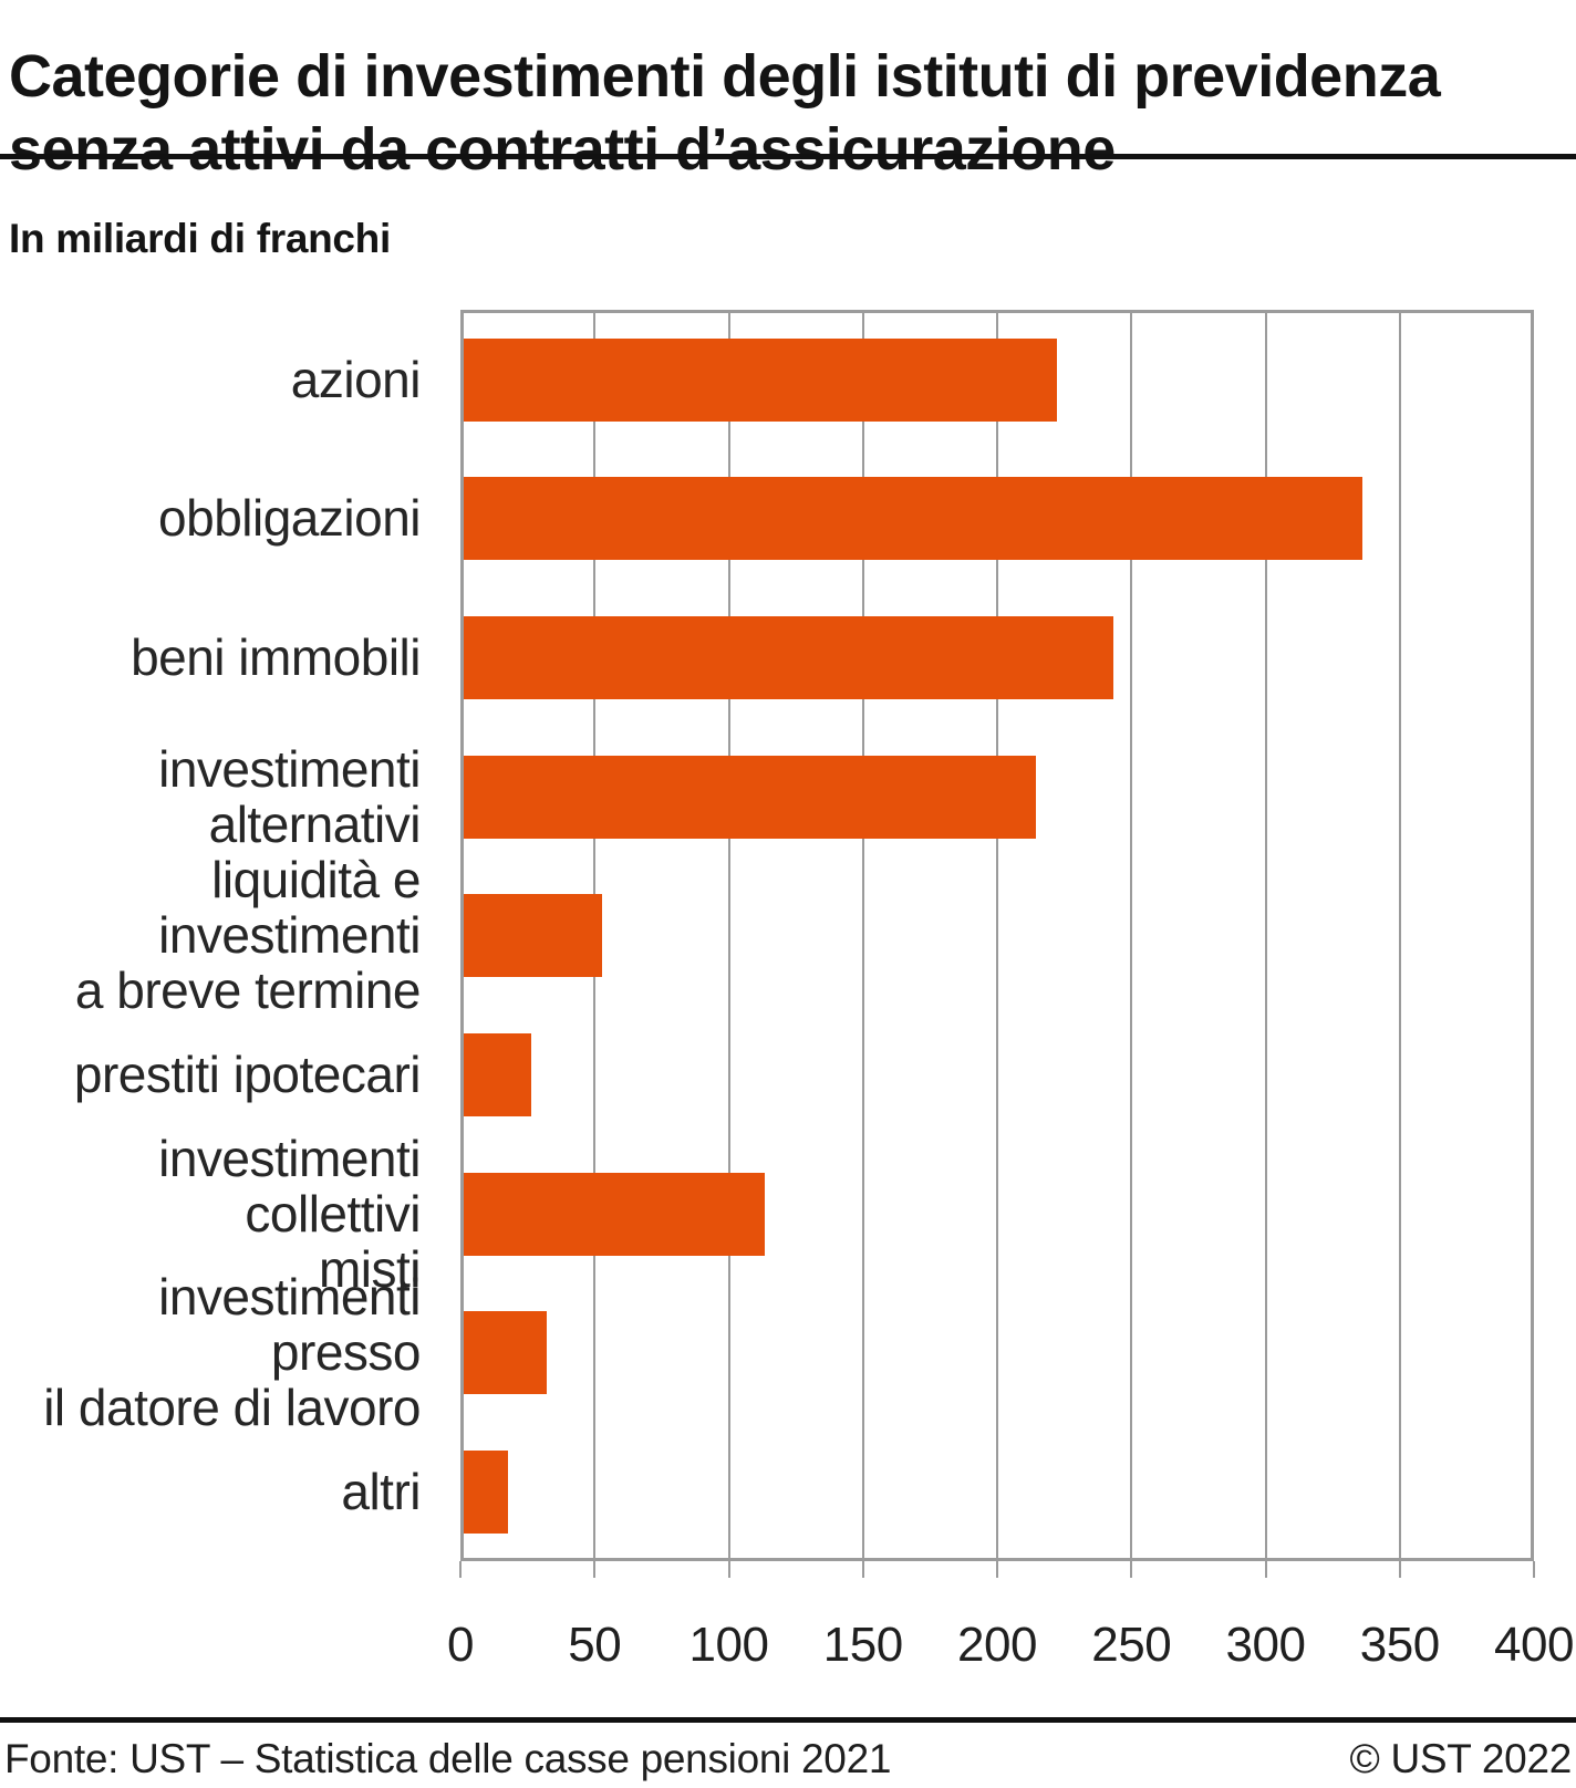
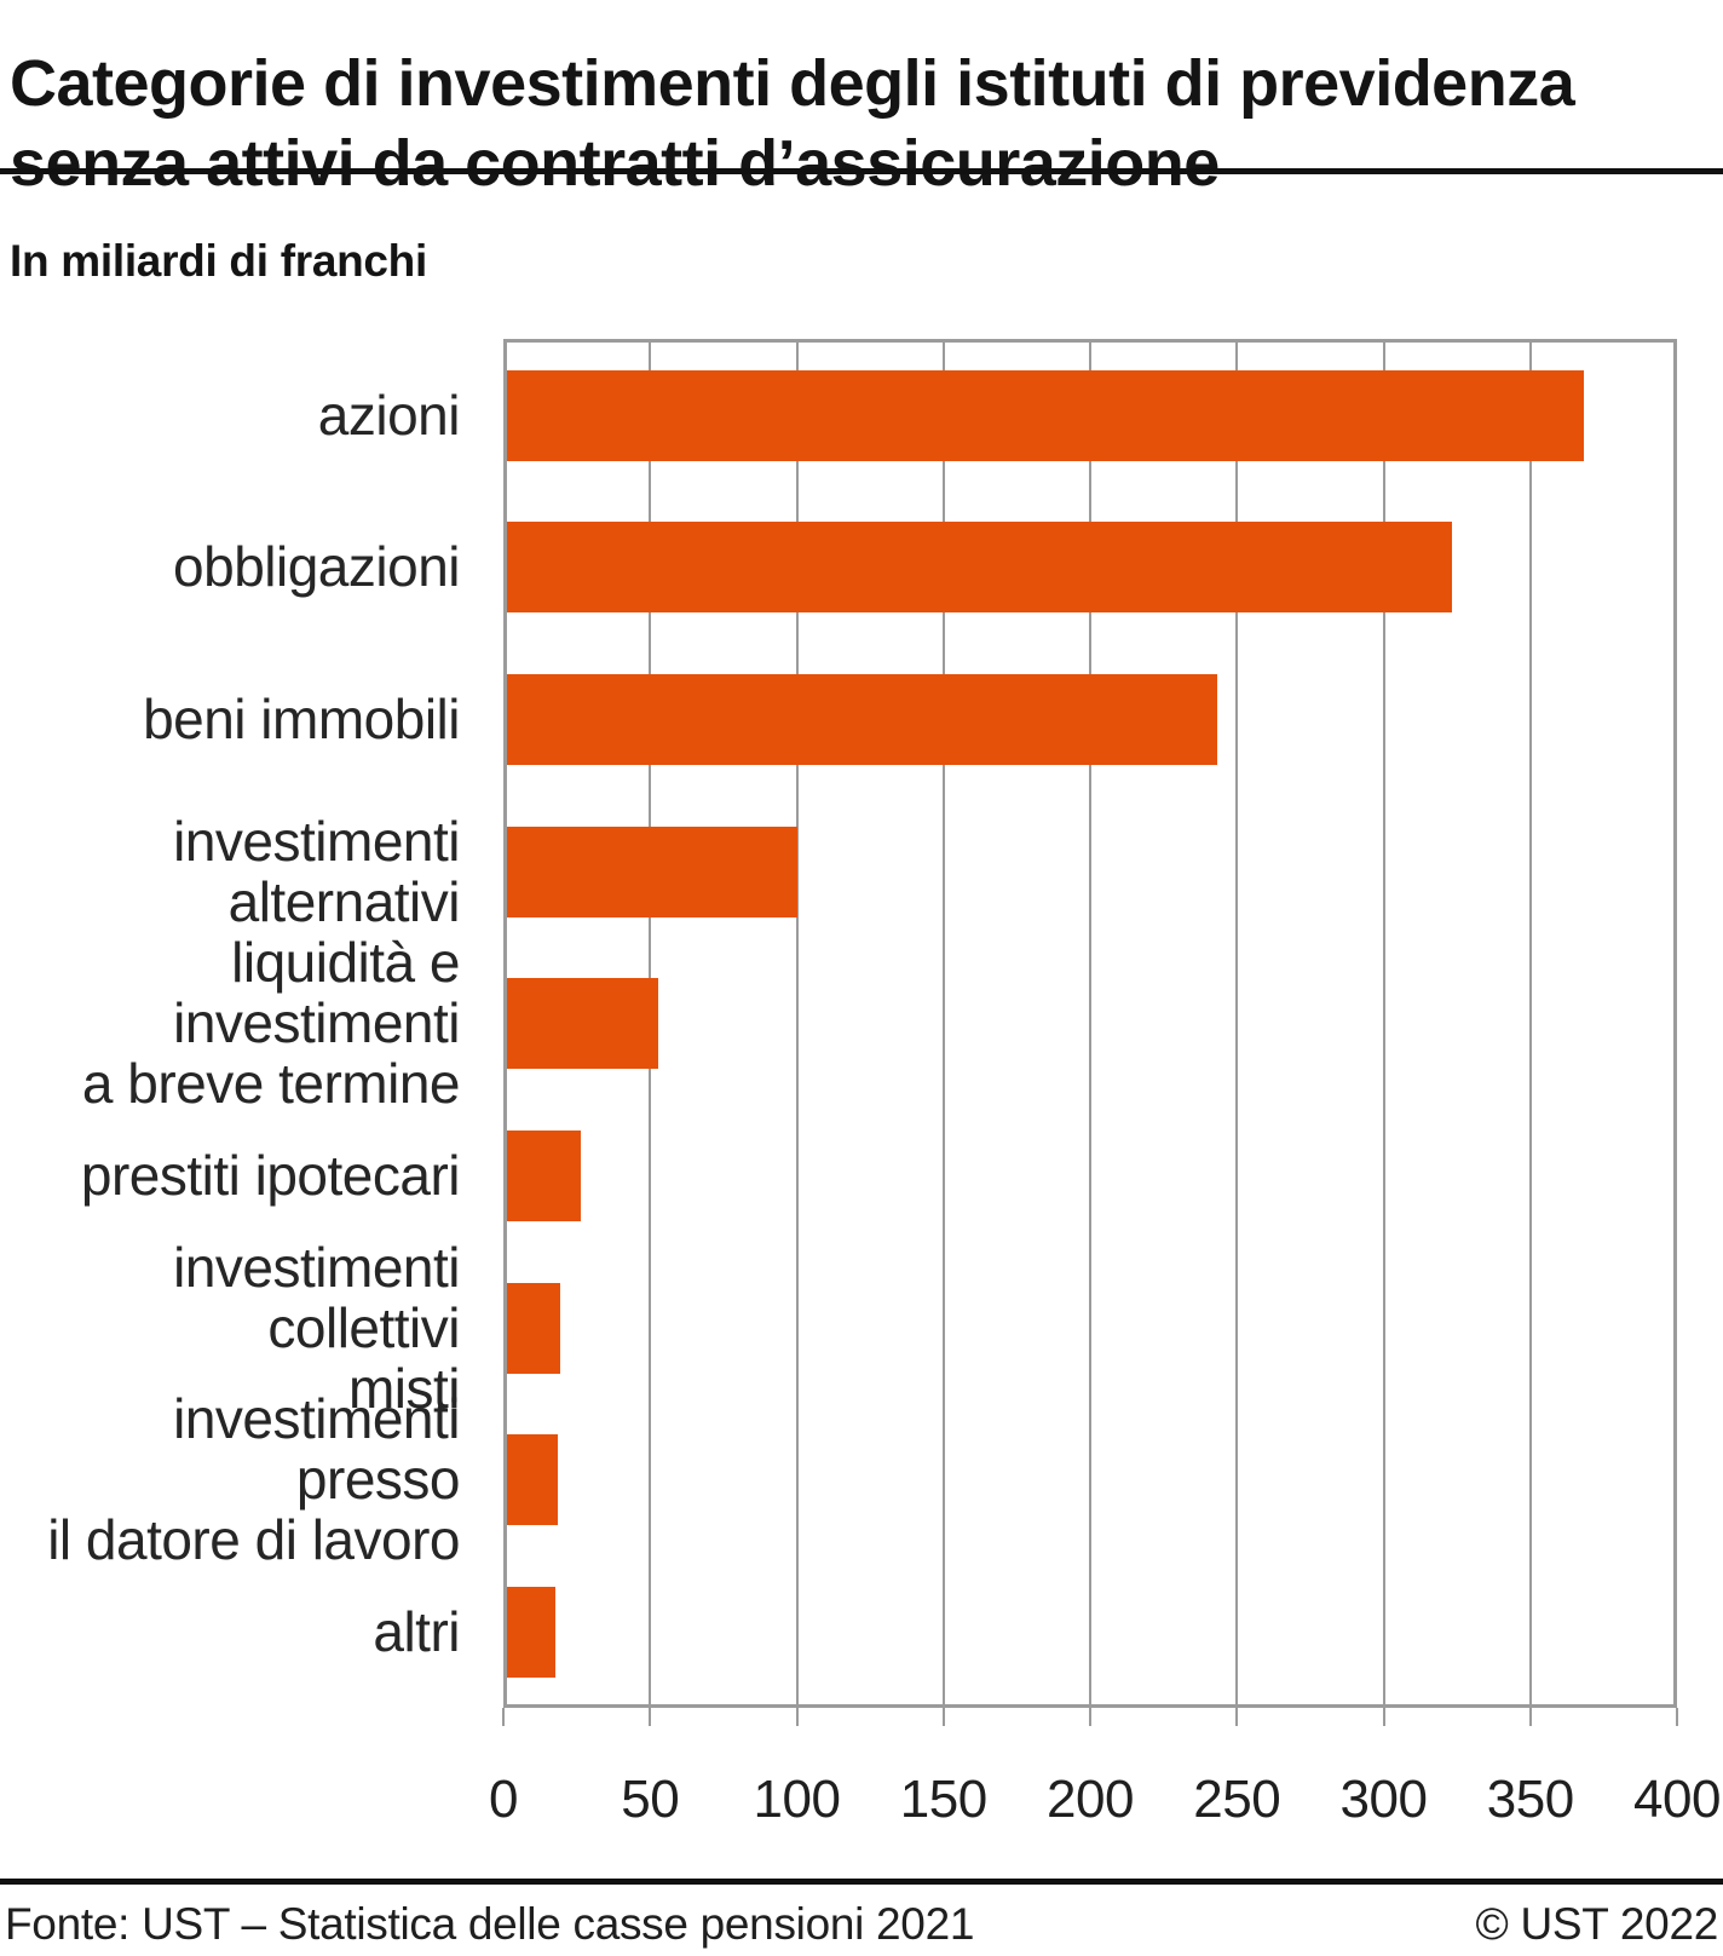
azioni: 221 -> 367
obbligazioni: 335 -> 322
investimenti alternativi: 213 -> 99
investimenti collettivi misti: 112 -> 18
investimenti presso il datore di lavoro: 31 -> 18
